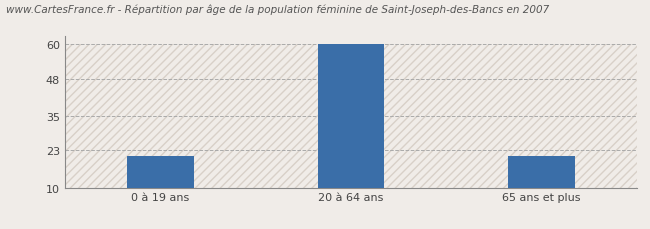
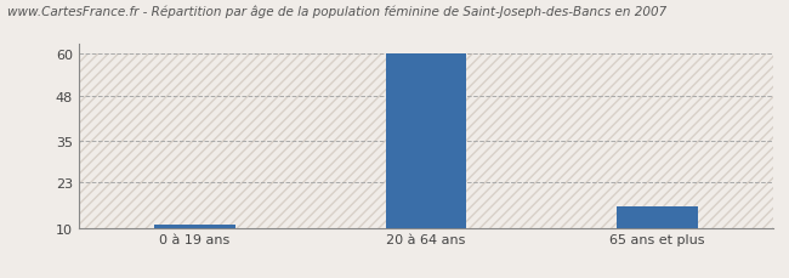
0 à 19 ans: 21 -> 11
65 ans et plus: 21 -> 16
